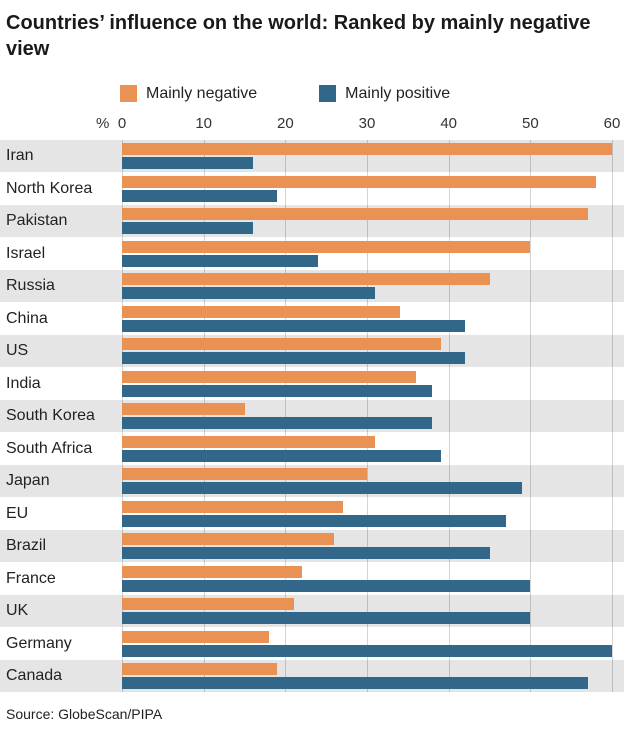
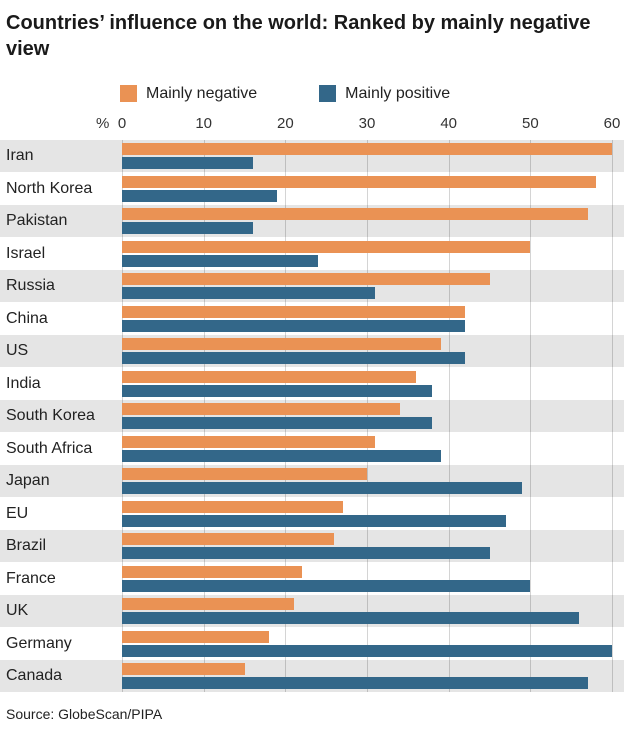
Mainly negative/China: 34 -> 42
Mainly negative/South Korea: 15 -> 34
Mainly positive/UK: 50 -> 56
Mainly negative/Canada: 19 -> 15
